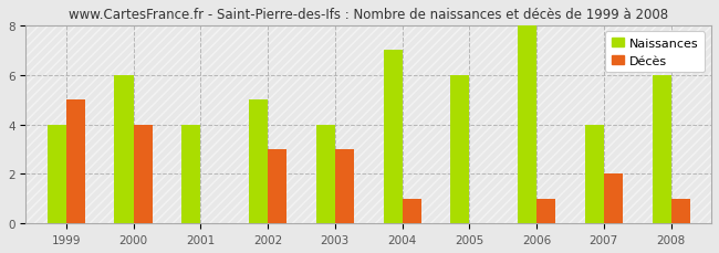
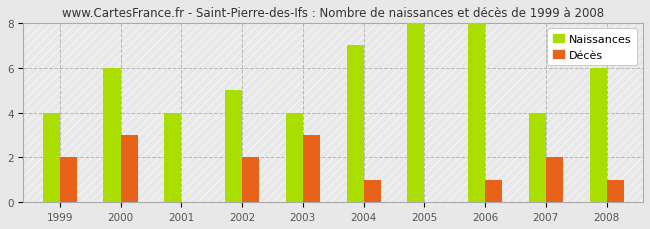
Décès/1999: 5 -> 2
Décès/2000: 4 -> 3
Décès/2002: 3 -> 2
Naissances/2005: 6 -> 8
